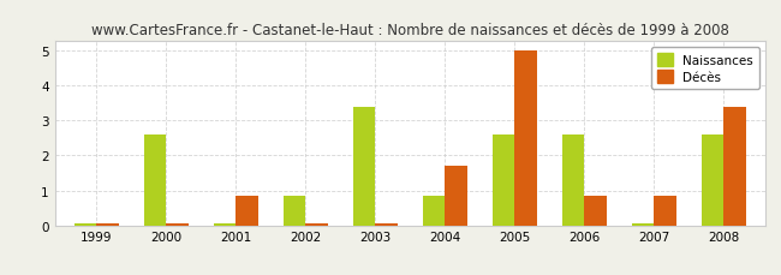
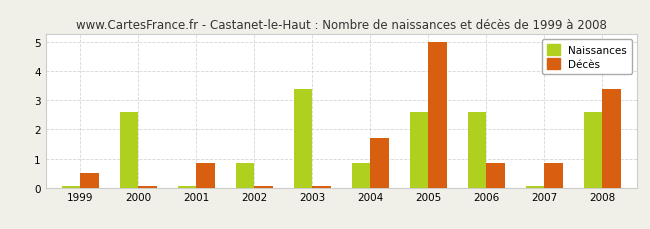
Décès/1999: 0.05 -> 0.50
